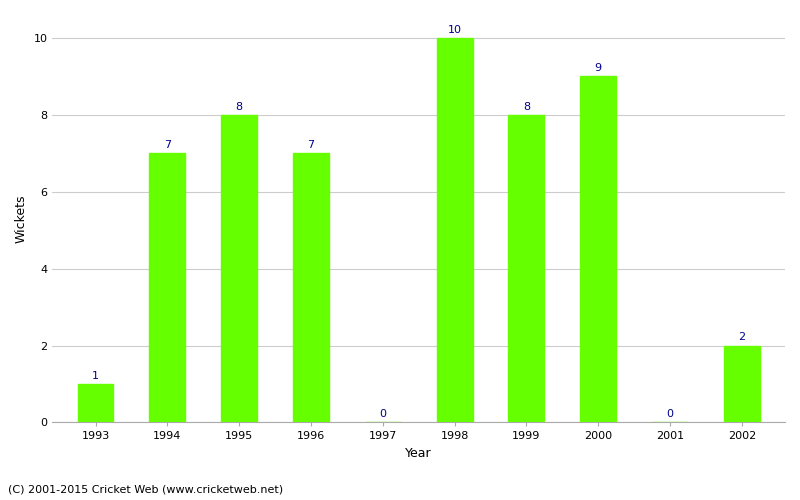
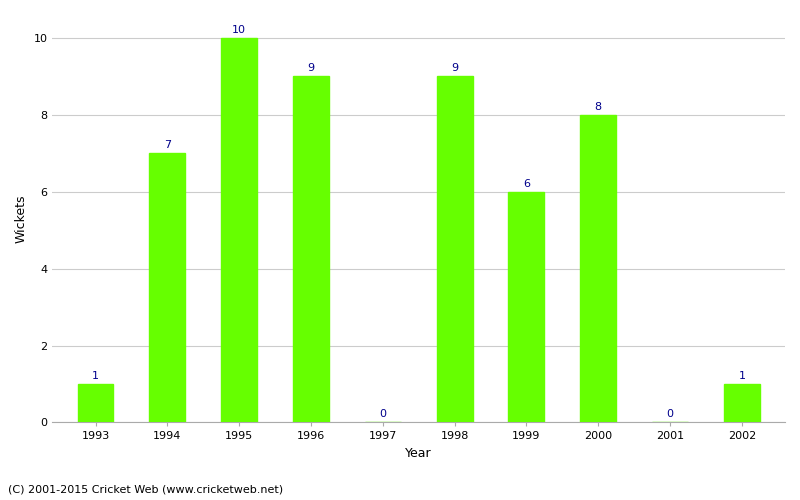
1995: 8 -> 10
1996: 7 -> 9
1998: 10 -> 9
1999: 8 -> 6
2000: 9 -> 8
2002: 2 -> 1
